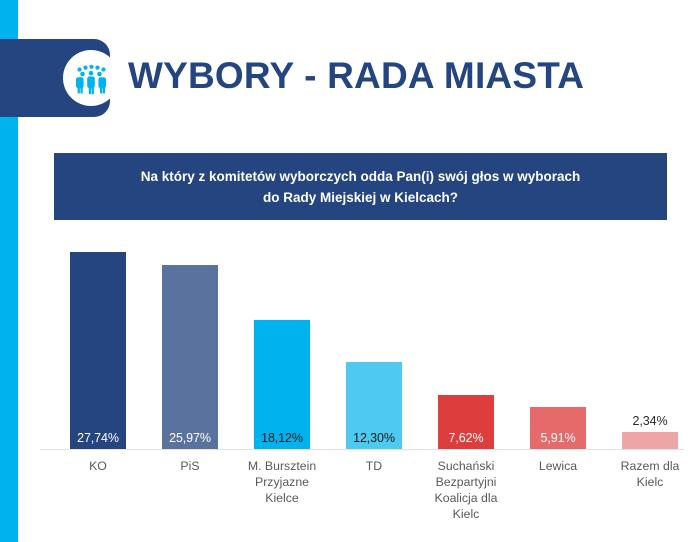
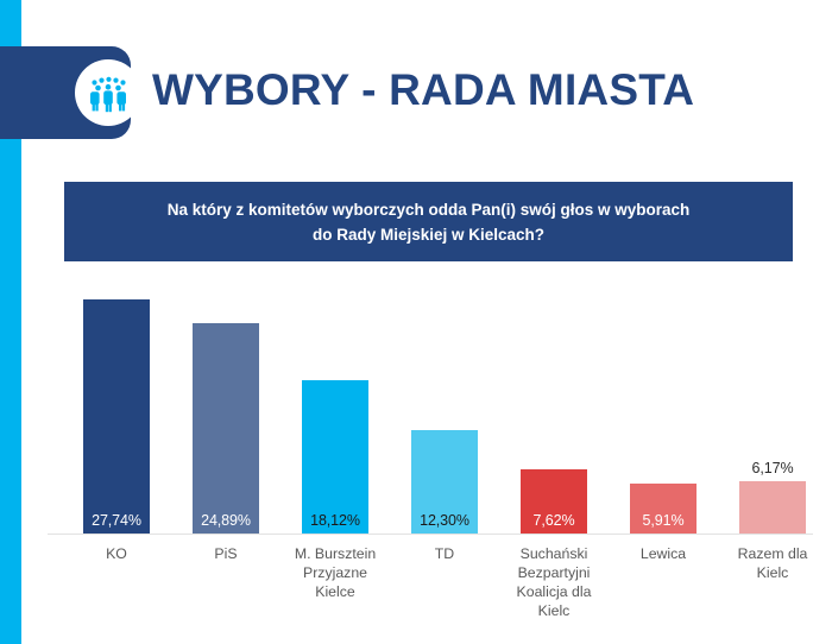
PiS: 25,97% -> 24,89%
Razem dla Kielc: 2,34% -> 6,17%
